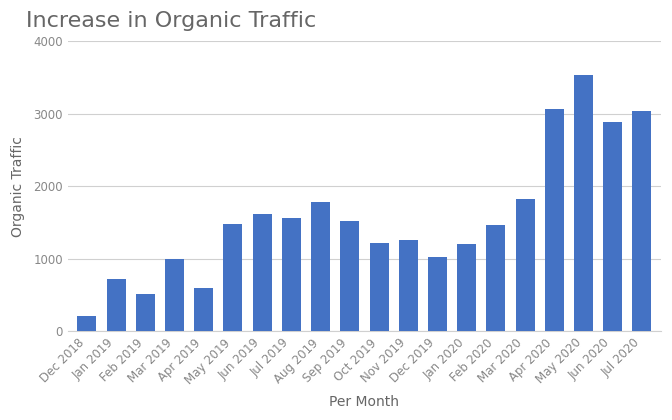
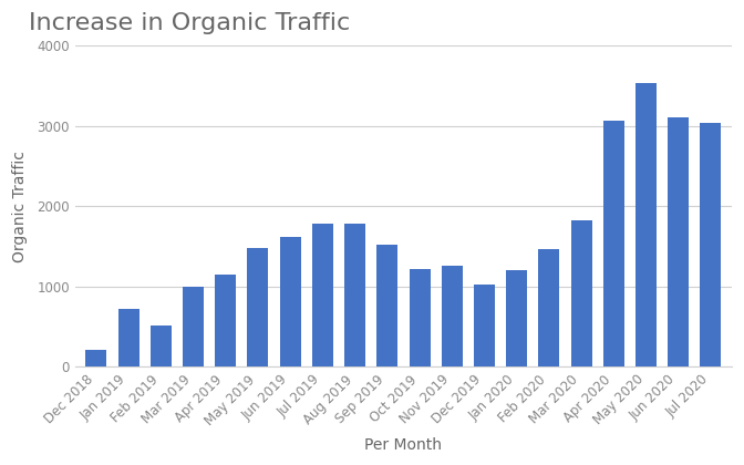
Apr 2019: 600 -> 1150
Jul 2019: 1560 -> 1780
Jun 2020: 2880 -> 3110
